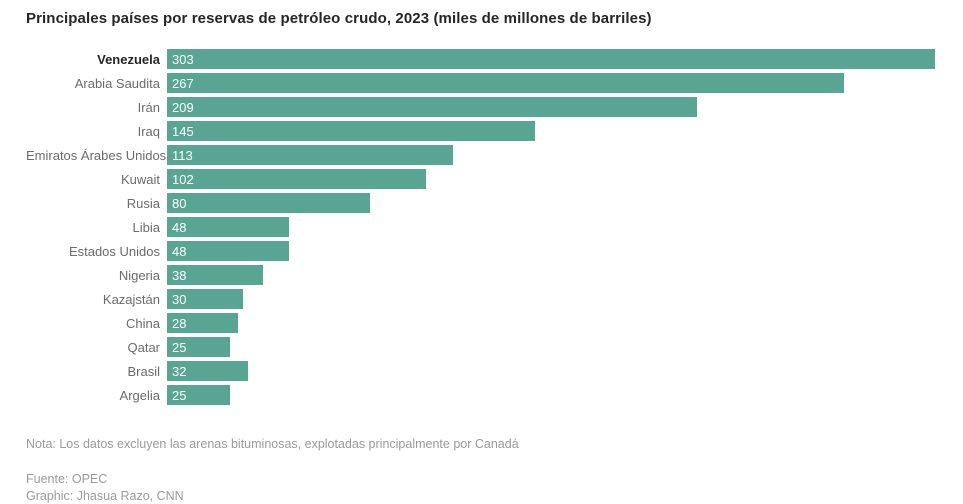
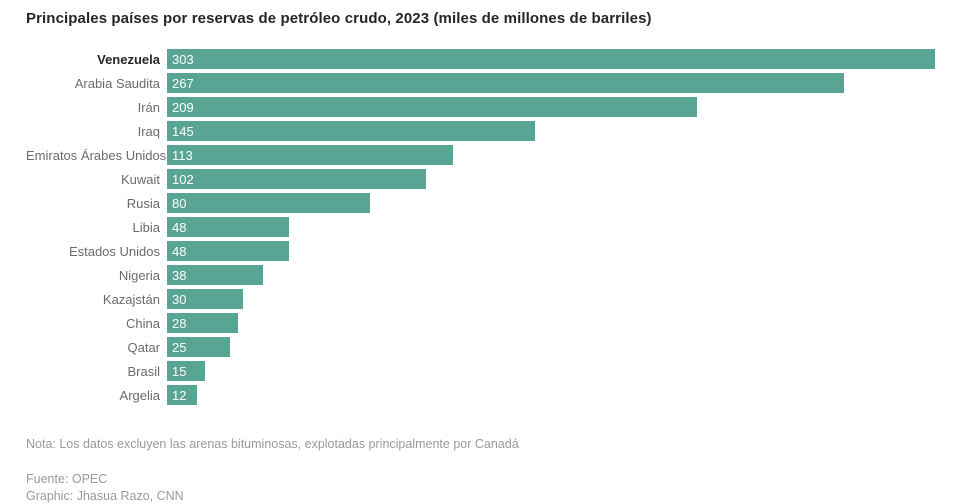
Brasil: 32 -> 15
Argelia: 25 -> 12
